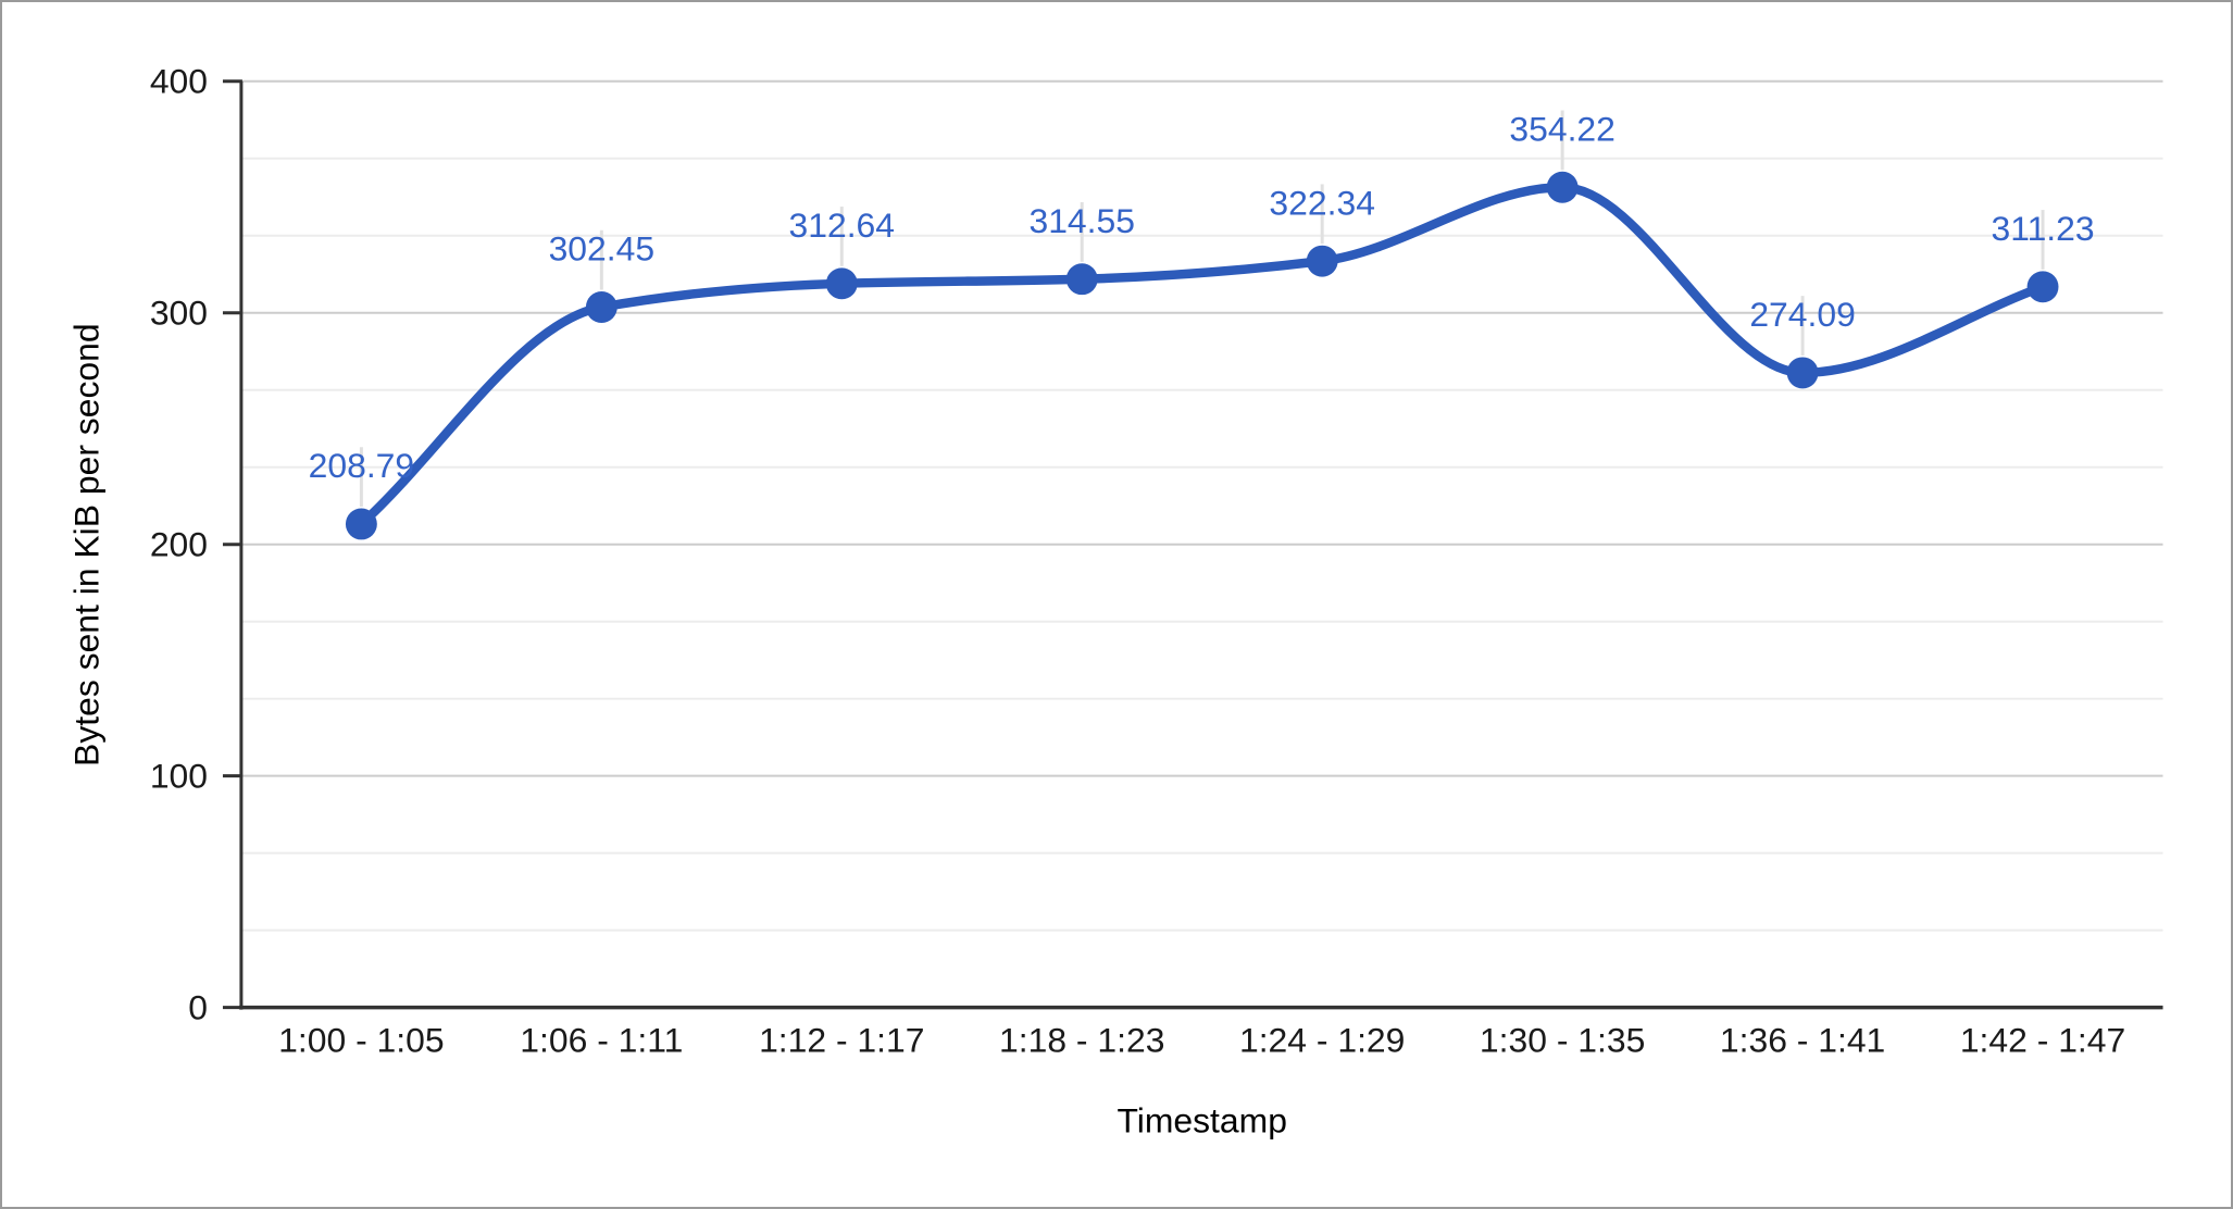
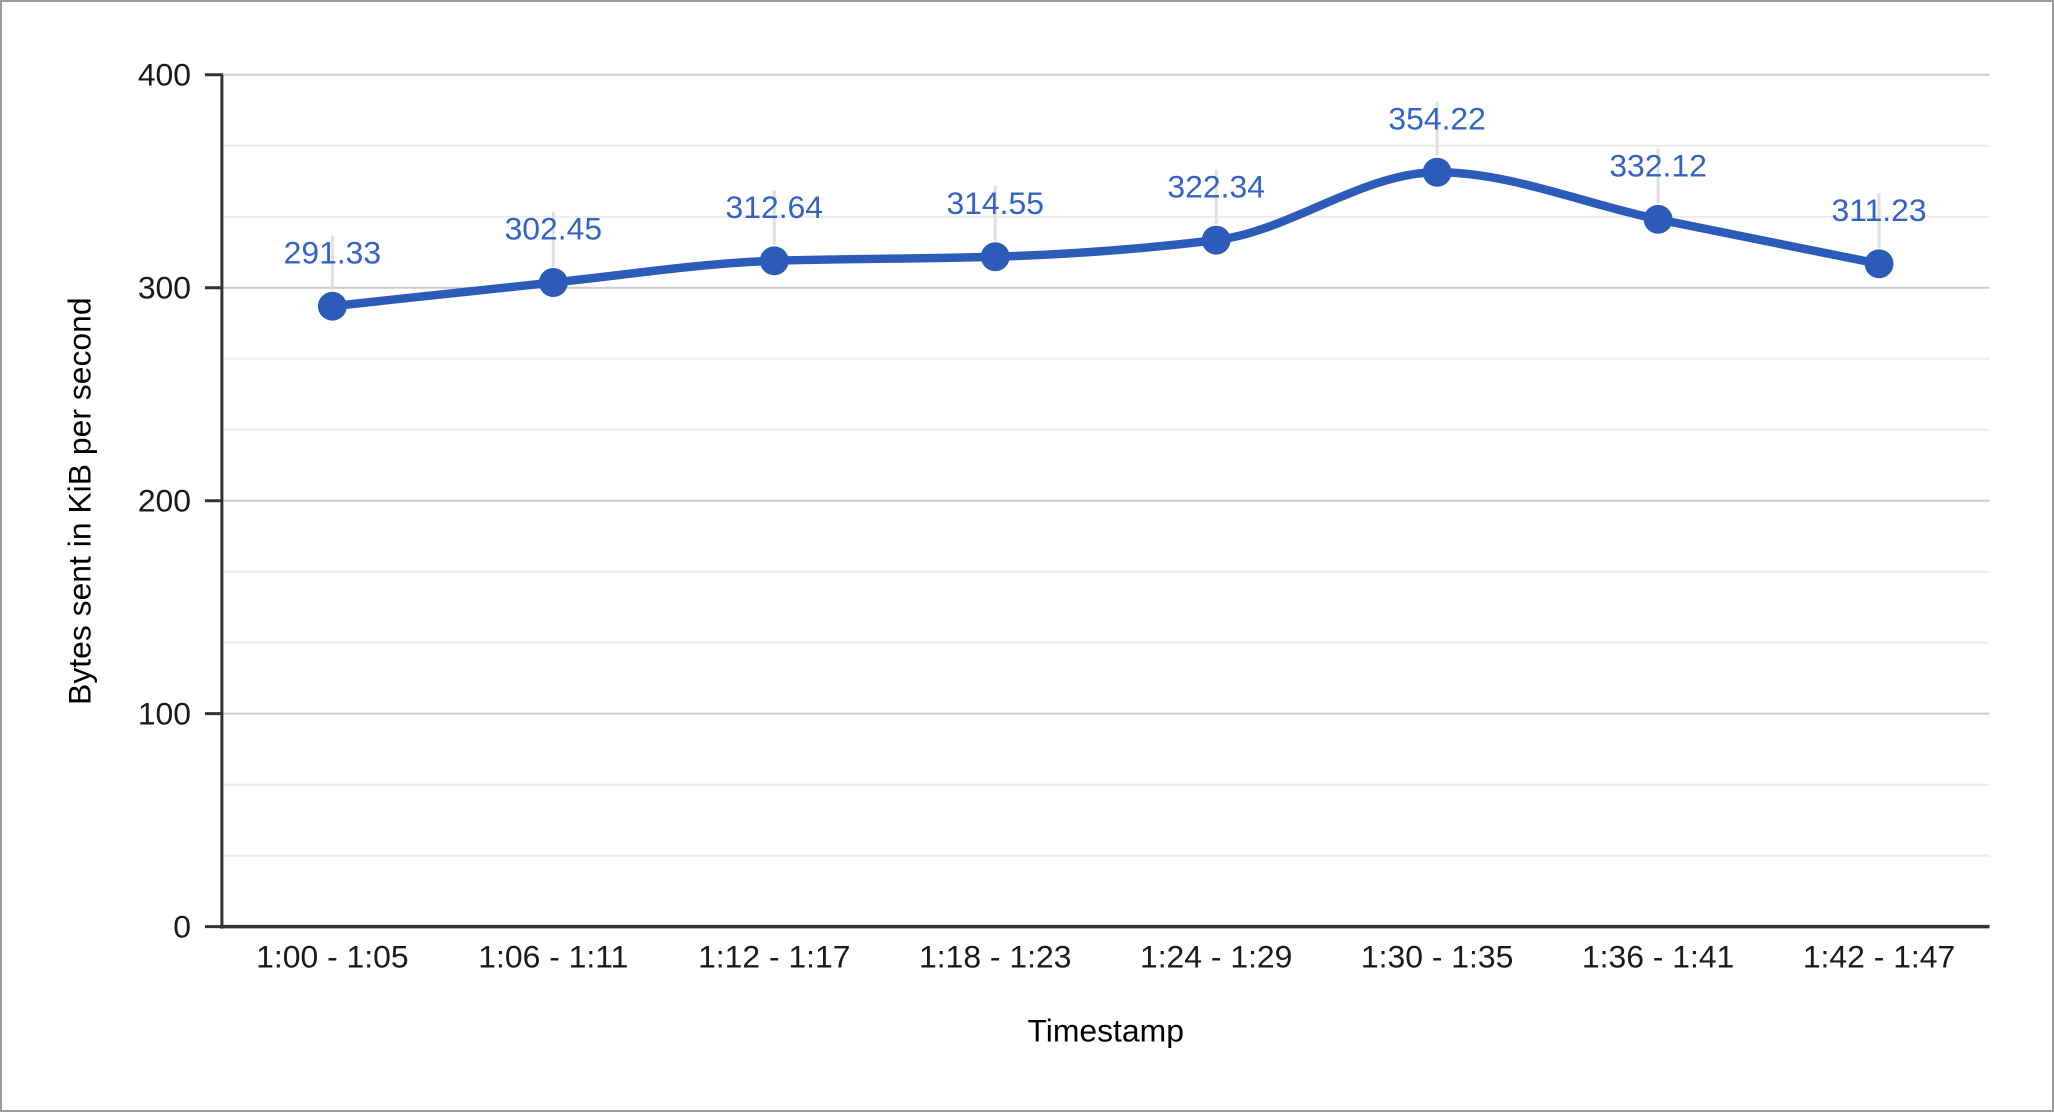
1:00 - 1:05: 208.79 -> 291.33
1:36 - 1:41: 274.09 -> 332.12
